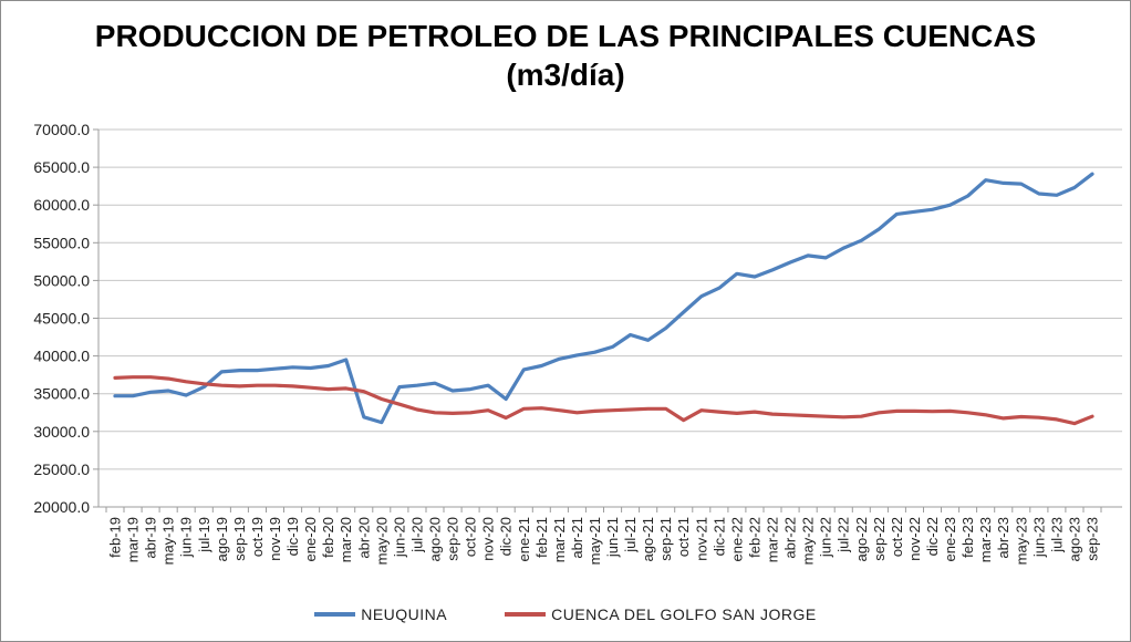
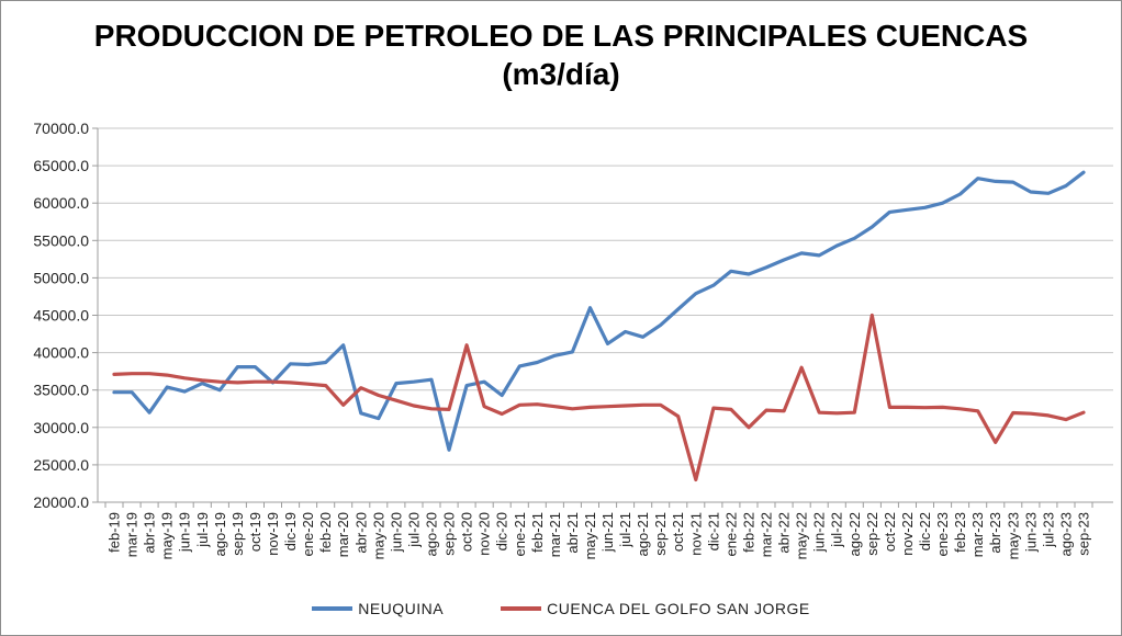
NEUQUINA/abr-19: 35000 -> 32000
NEUQUINA/ago-19: 38000 -> 35000
NEUQUINA/nov-19: 38000 -> 36000
NEUQUINA/mar-20: 40000 -> 41000
CUENCA DEL GOLFO SAN JORGE/mar-20: 36000 -> 33000
NEUQUINA/sep-20: 35000 -> 27000
CUENCA DEL GOLFO SAN JORGE/oct-20: 32000 -> 41000
NEUQUINA/may-21: 40000 -> 46000
CUENCA DEL GOLFO SAN JORGE/nov-21: 33000 -> 23000
CUENCA DEL GOLFO SAN JORGE/feb-22: 33000 -> 30000
CUENCA DEL GOLFO SAN JORGE/may-22: 32000 -> 38000
CUENCA DEL GOLFO SAN JORGE/sep-22: 32000 -> 45000
CUENCA DEL GOLFO SAN JORGE/abr-23: 32000 -> 28000
